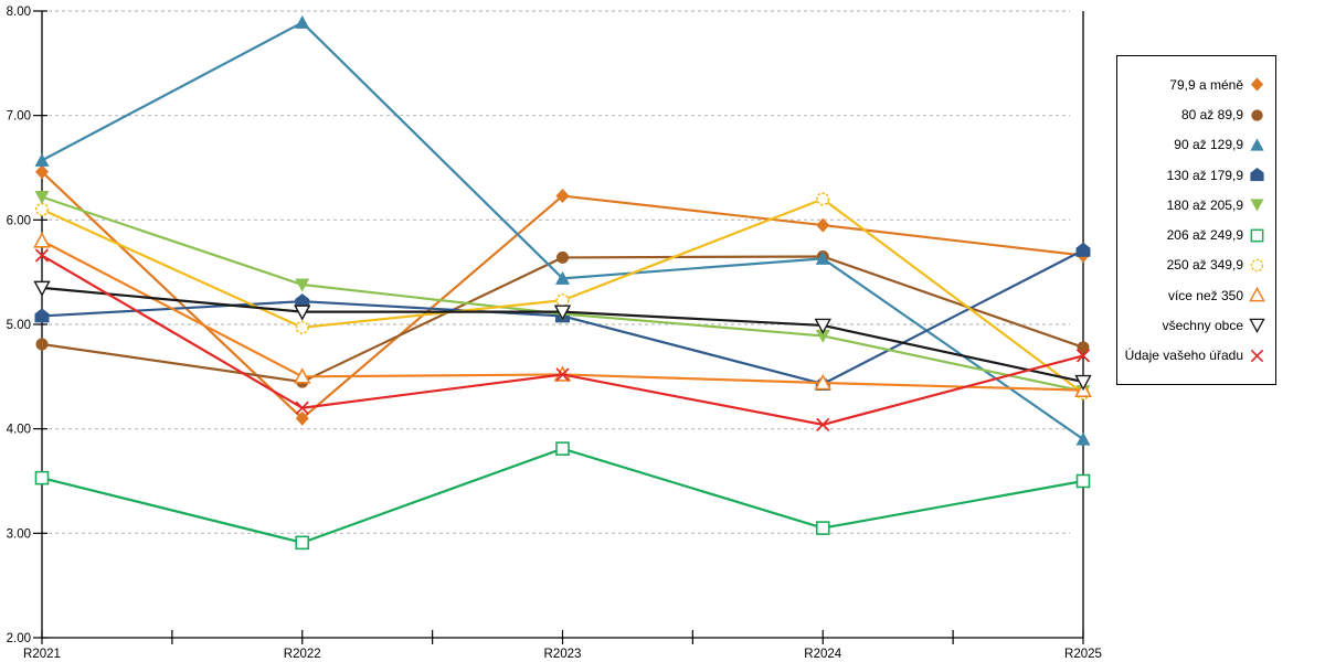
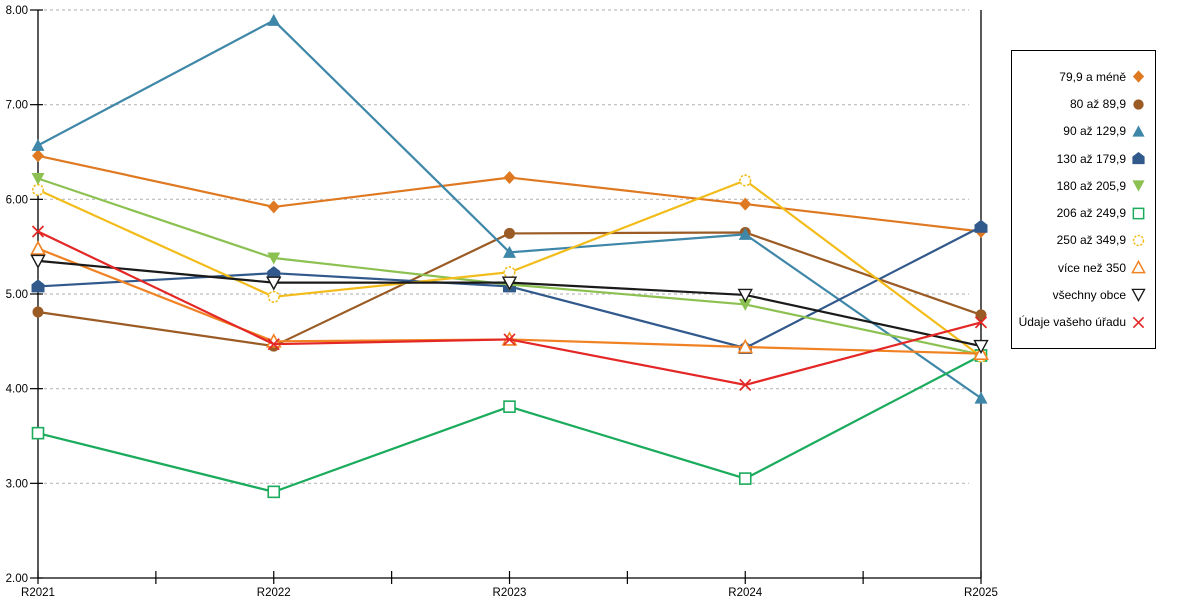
více než 350/R2021: 5.8 -> 5.5
79,9 a méně/R2022: 4.1 -> 5.9
Údaje vašeho úřadu/R2022: 4.2 -> 4.5
206 až 249,9/R2025: 3.5 -> 4.3
